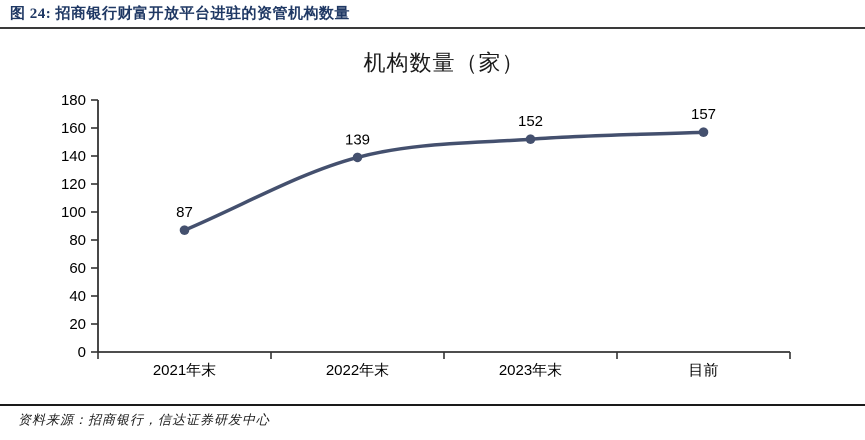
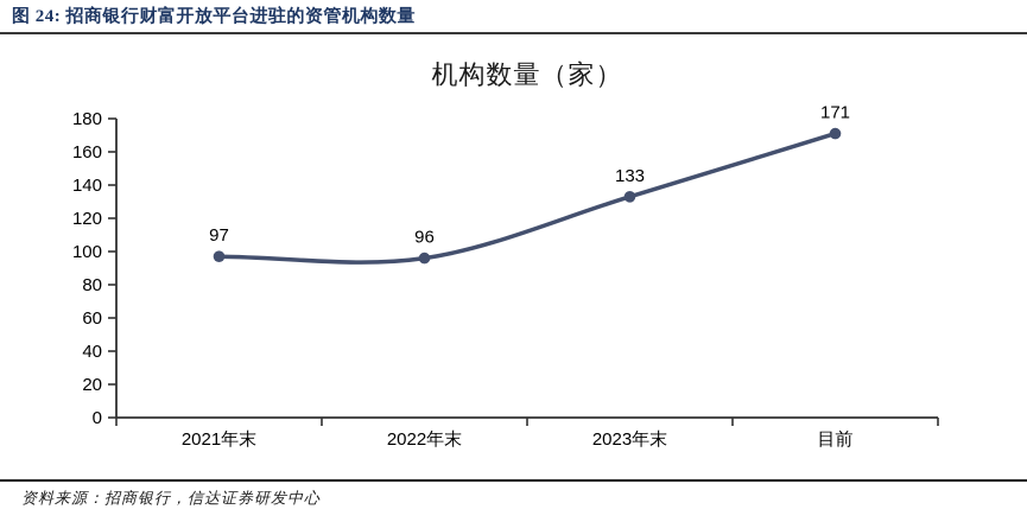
2021年末: 87 -> 97
2022年末: 139 -> 96
2023年末: 152 -> 133
目前: 157 -> 171
